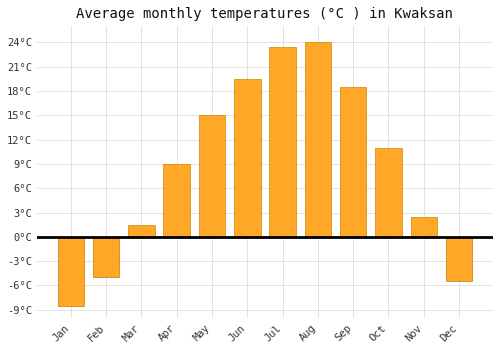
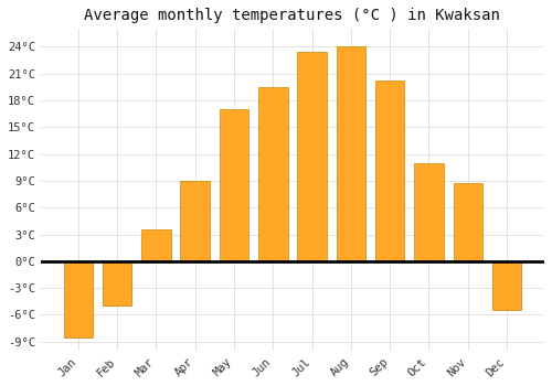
Mar: 1.5°C -> 3.6°C
May: 15.0°C -> 17.0°C
Sep: 18.5°C -> 20.2°C
Nov: 2.5°C -> 8.8°C
